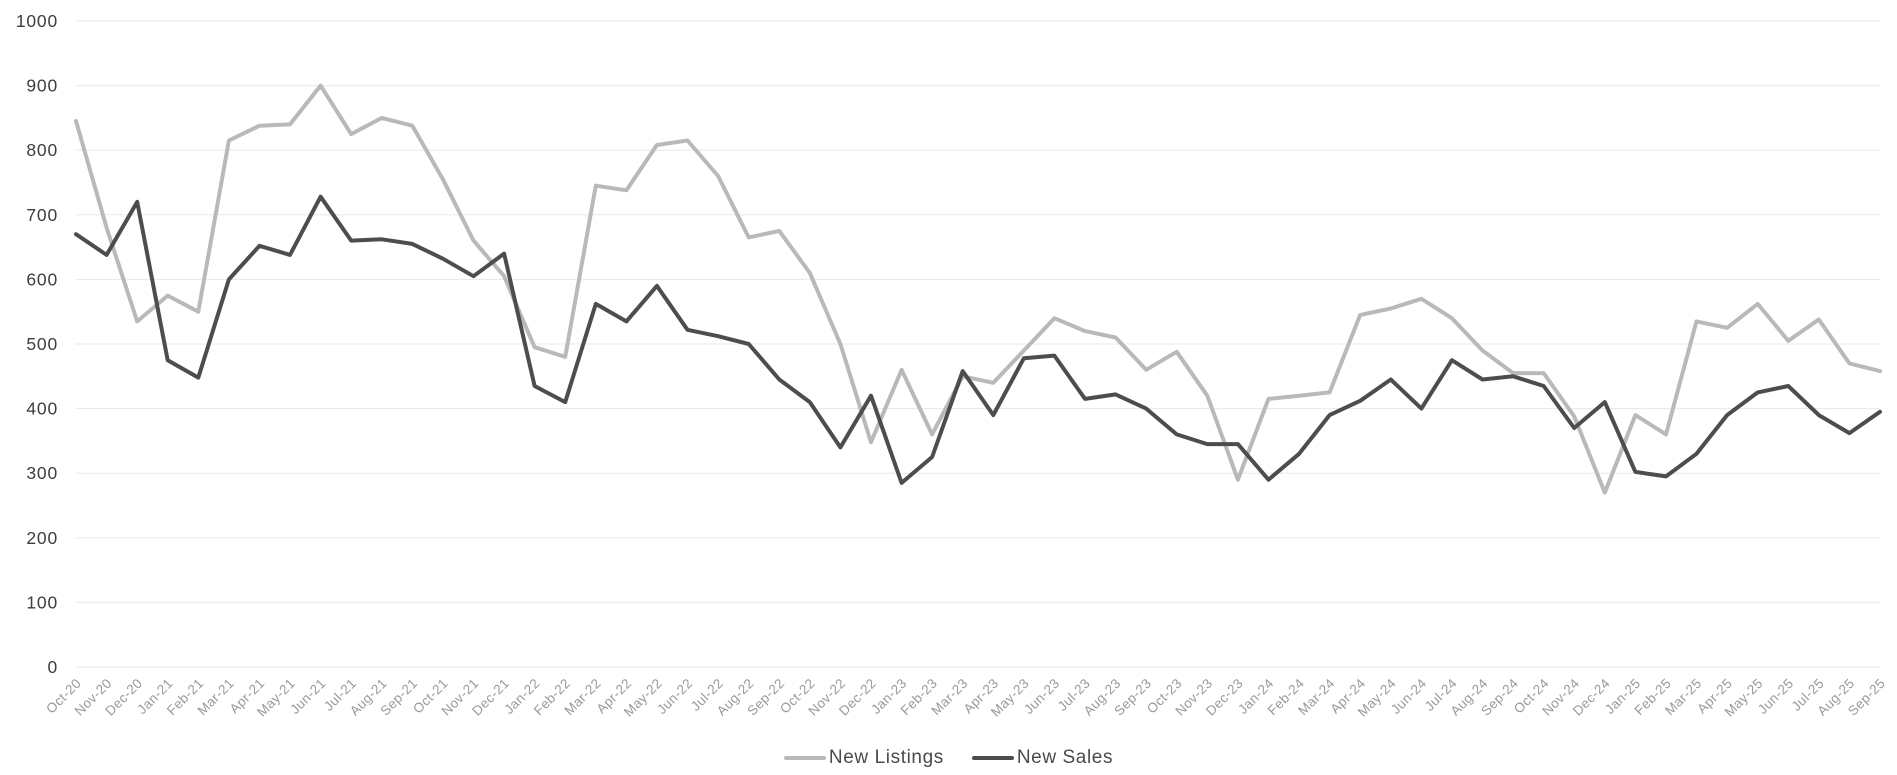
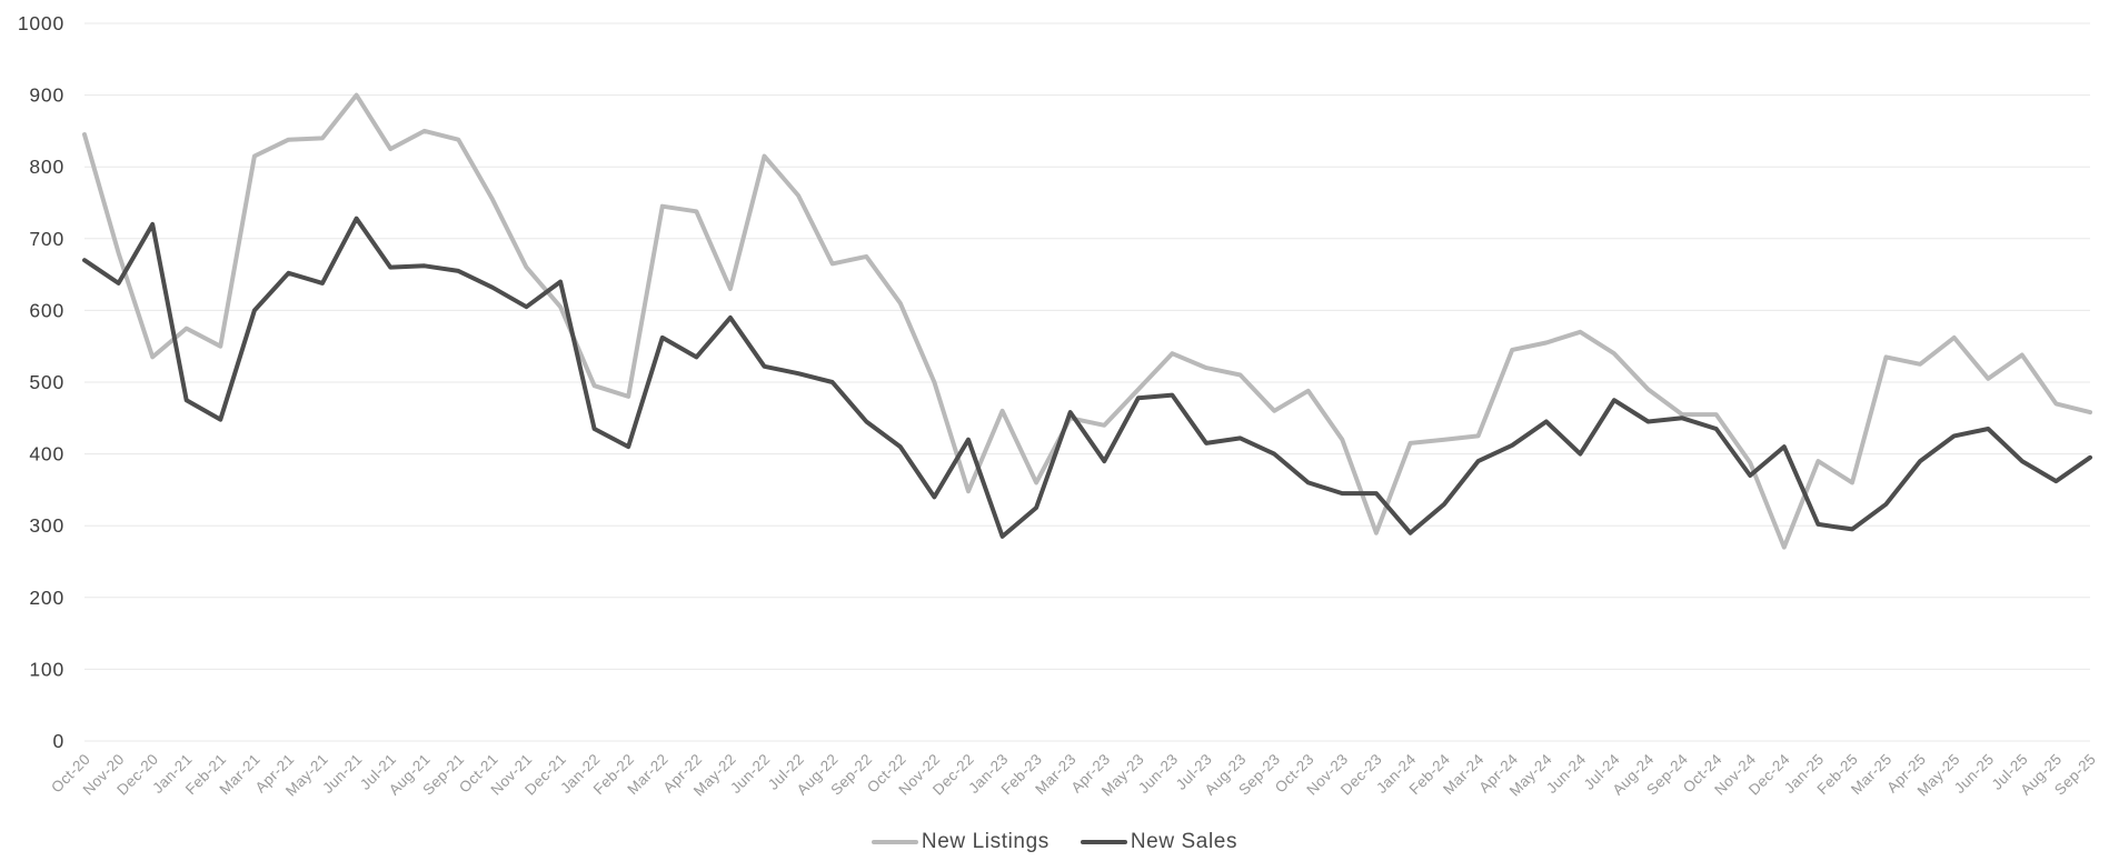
New Listings/May-22: 810 -> 630
